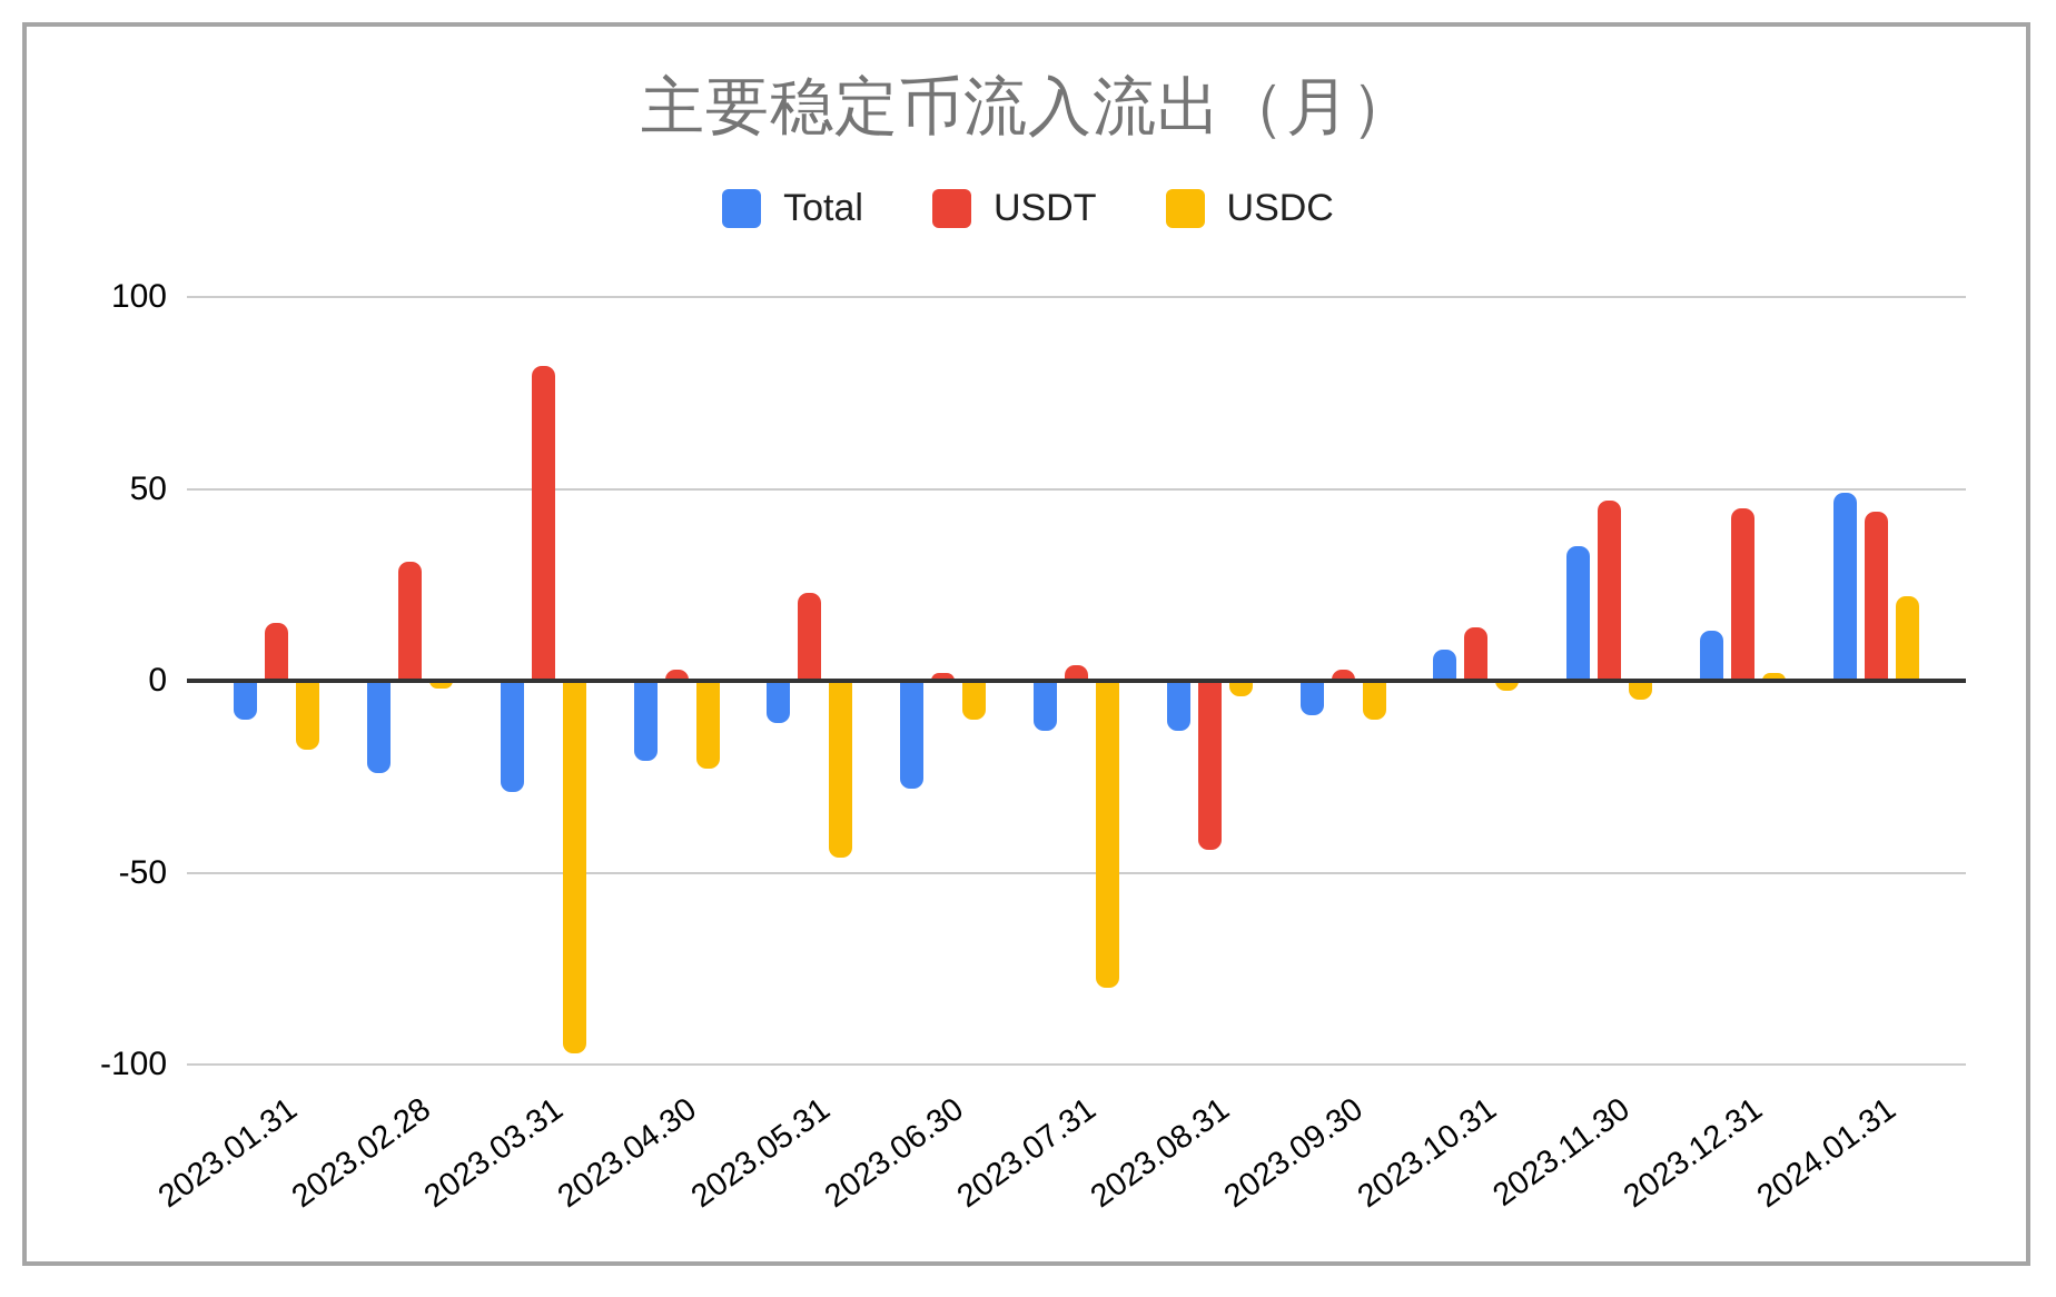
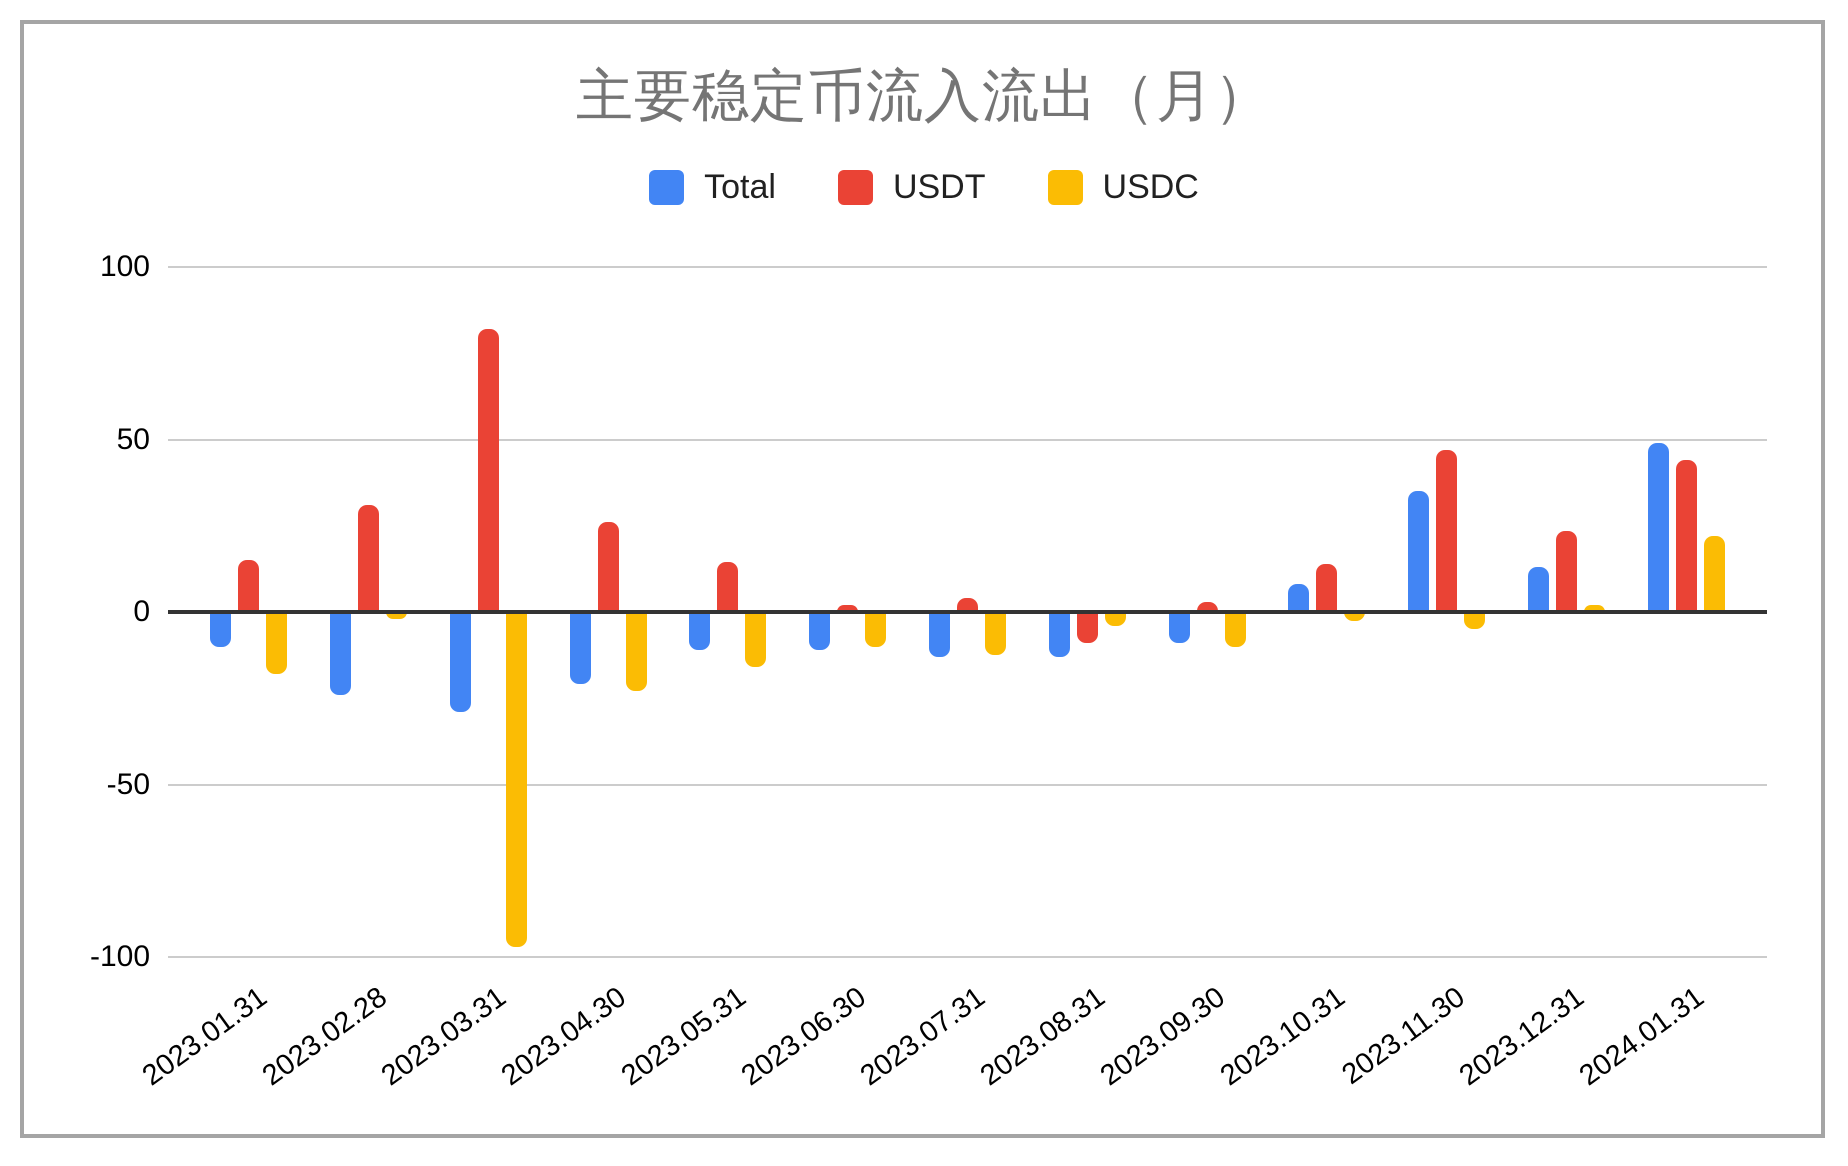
USDT/2023.04.30: 3 -> 26
USDT/2023.05.31: 23 -> 14
USDC/2023.05.31: -46 -> -16
Total/2023.06.30: -28 -> -11
USDC/2023.07.31: -80 -> -12
USDT/2023.08.31: -44 -> -9
USDT/2023.12.31: 45 -> 24
